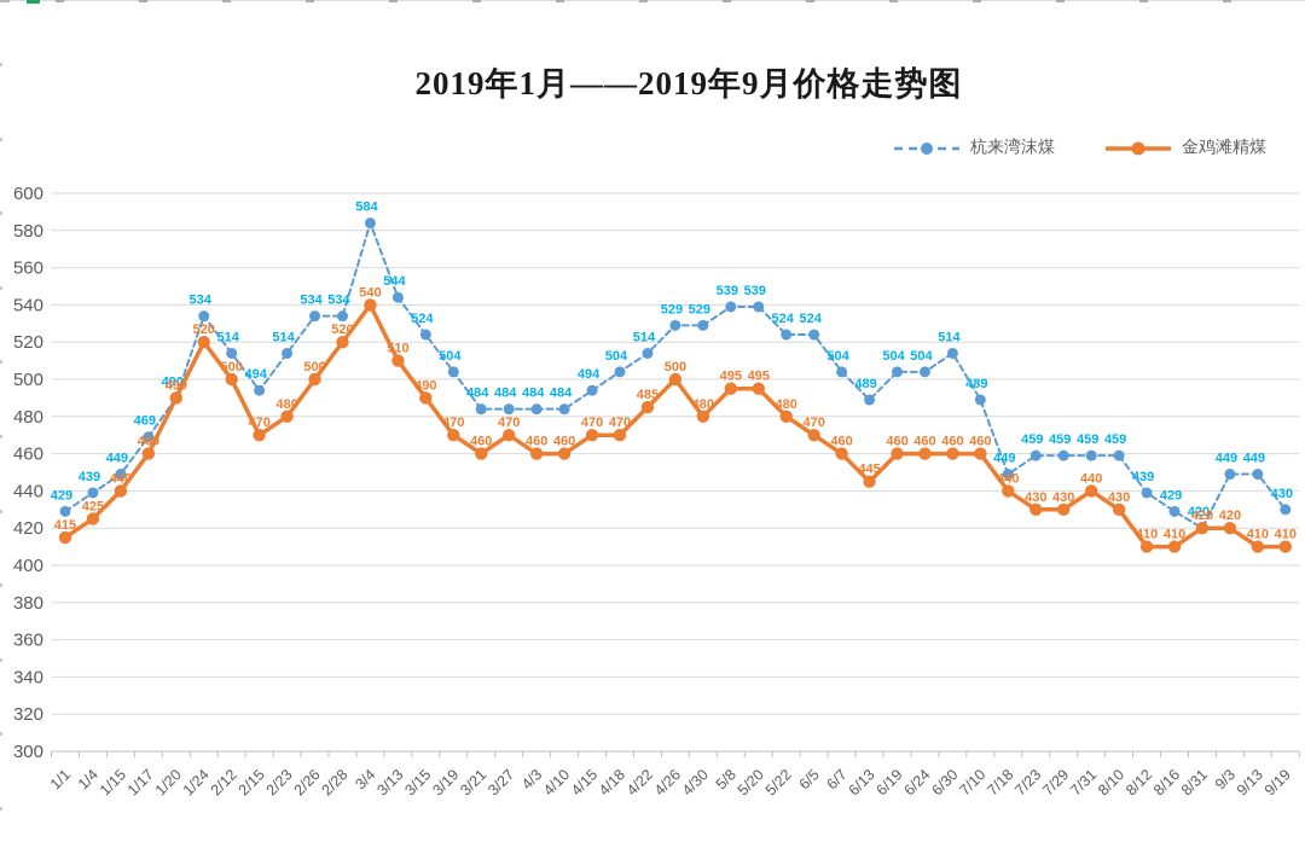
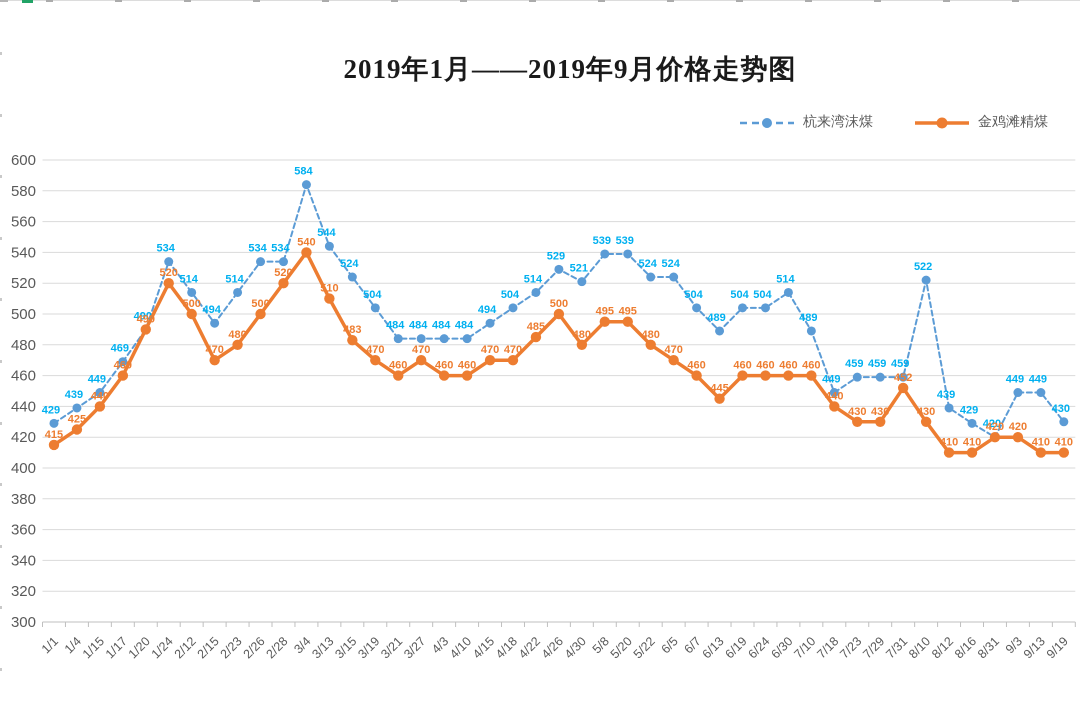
金鸡滩精煤/3/15: 490 -> 483
杭来湾沫煤/4/30: 529 -> 521
金鸡滩精煤/7/31: 440 -> 452
杭来湾沫煤/8/10: 459 -> 522
